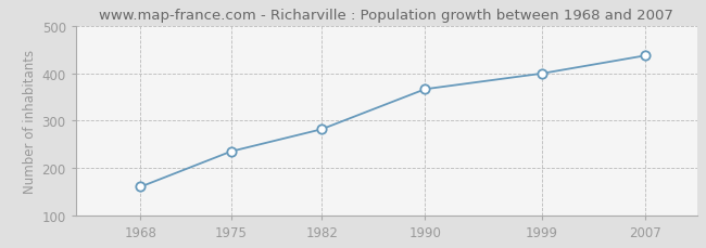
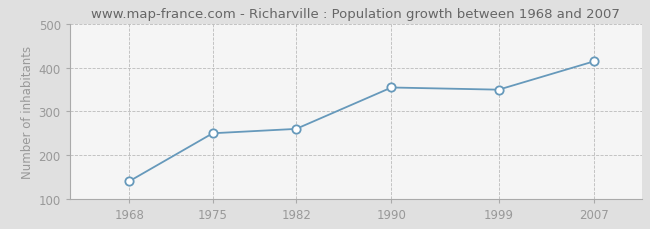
1968: 160 -> 140
1975: 235 -> 250
1982: 282 -> 260
1990: 367 -> 355
1999: 400 -> 350
2007: 438 -> 415
